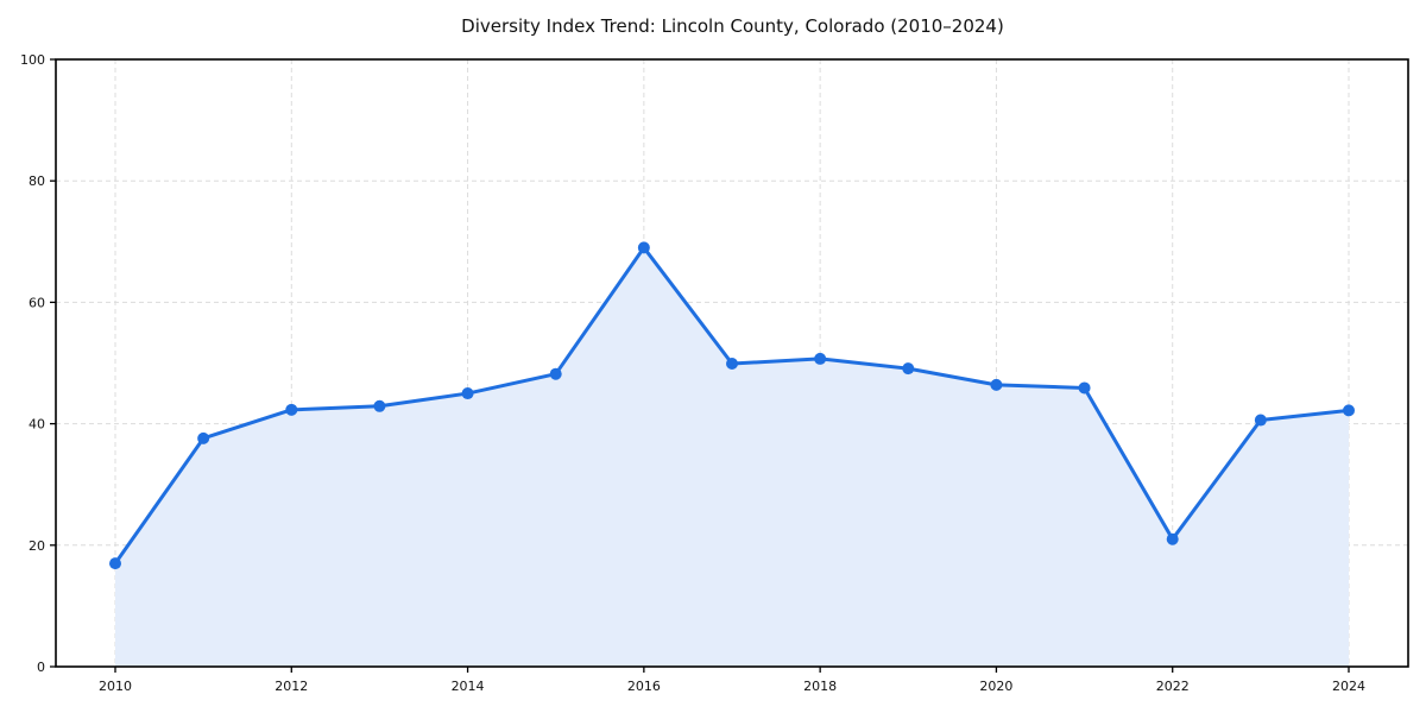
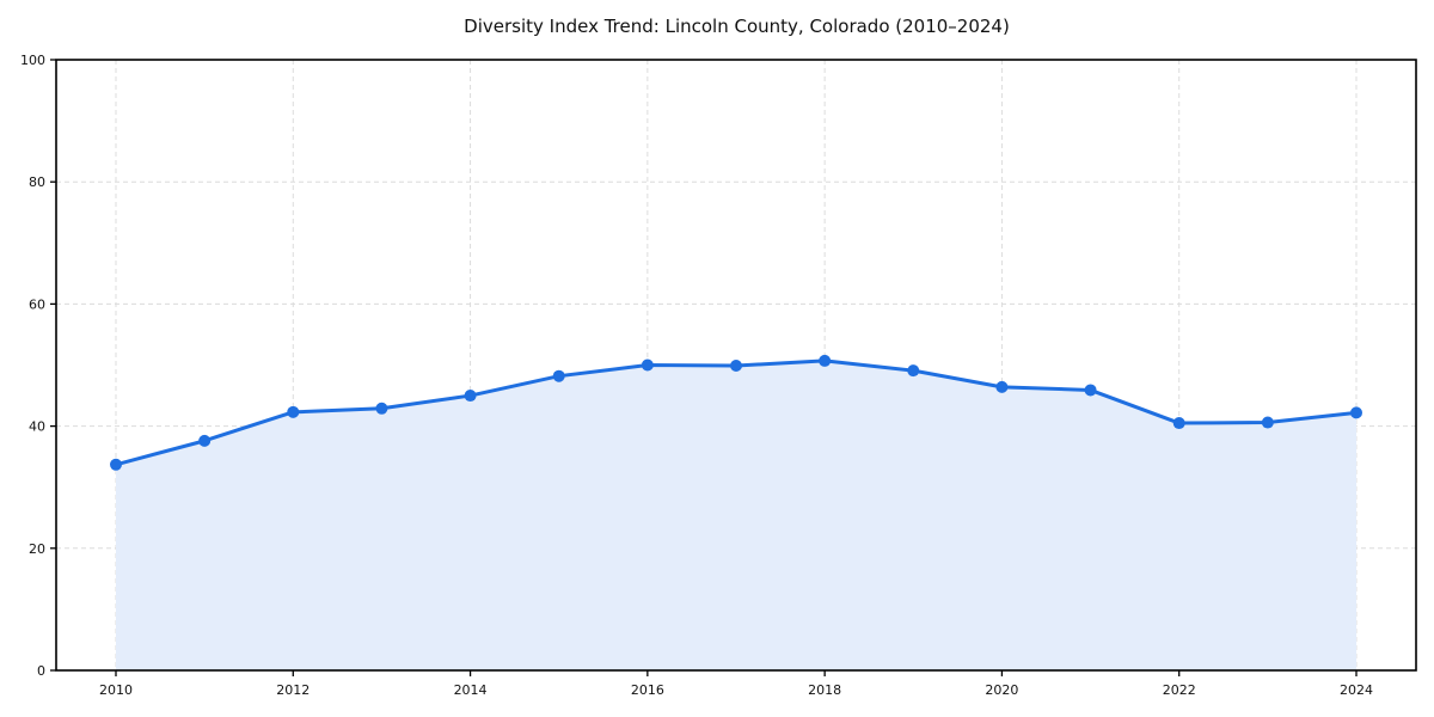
2010: 17 -> 34
2016: 69 -> 50
2022: 21 -> 40
